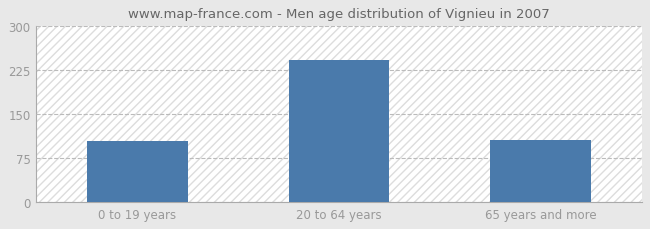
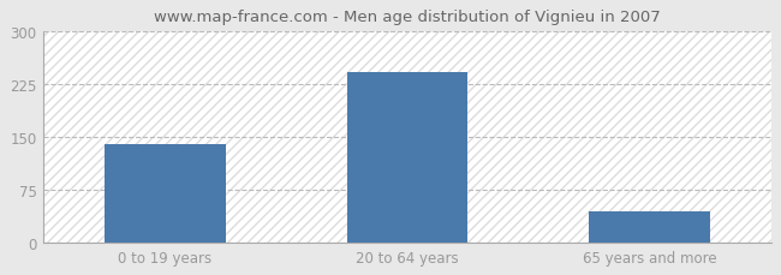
0 to 19 years: 104 -> 140
65 years and more: 106 -> 45
